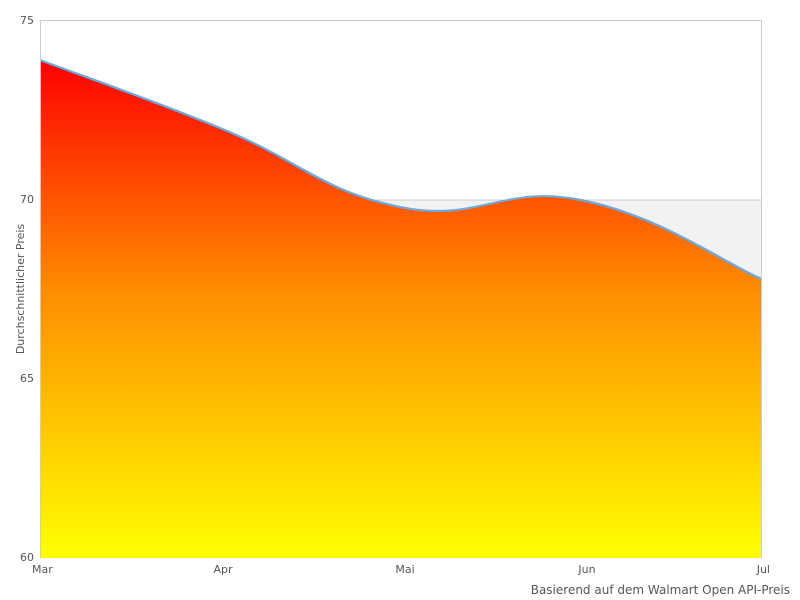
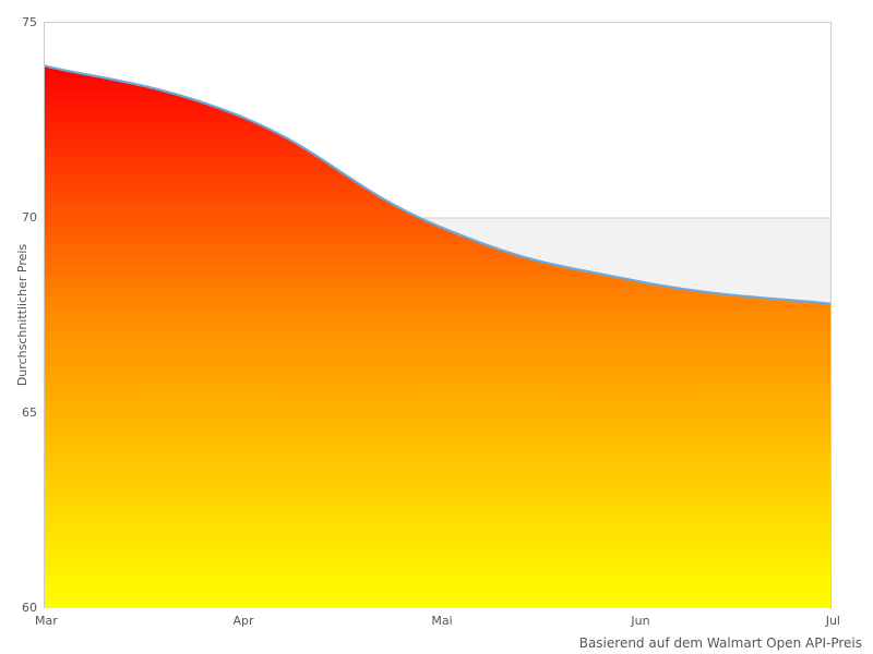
Apr: 72.0 -> 72.6
Jun: 70.0 -> 68.4
